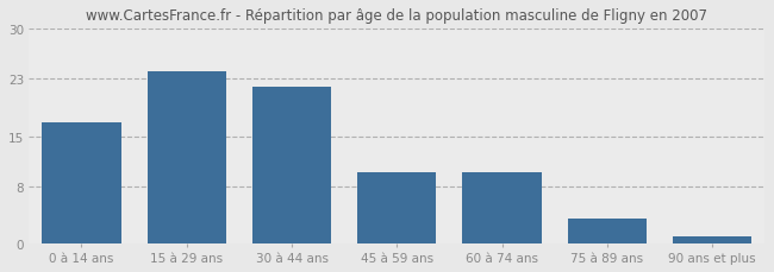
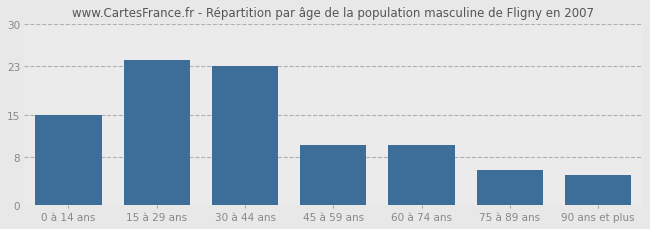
0 à 14 ans: 17.0 -> 15.0
30 à 44 ans: 22.0 -> 23.0
75 à 89 ans: 3.5 -> 5.8
90 ans et plus: 1.0 -> 5.0
